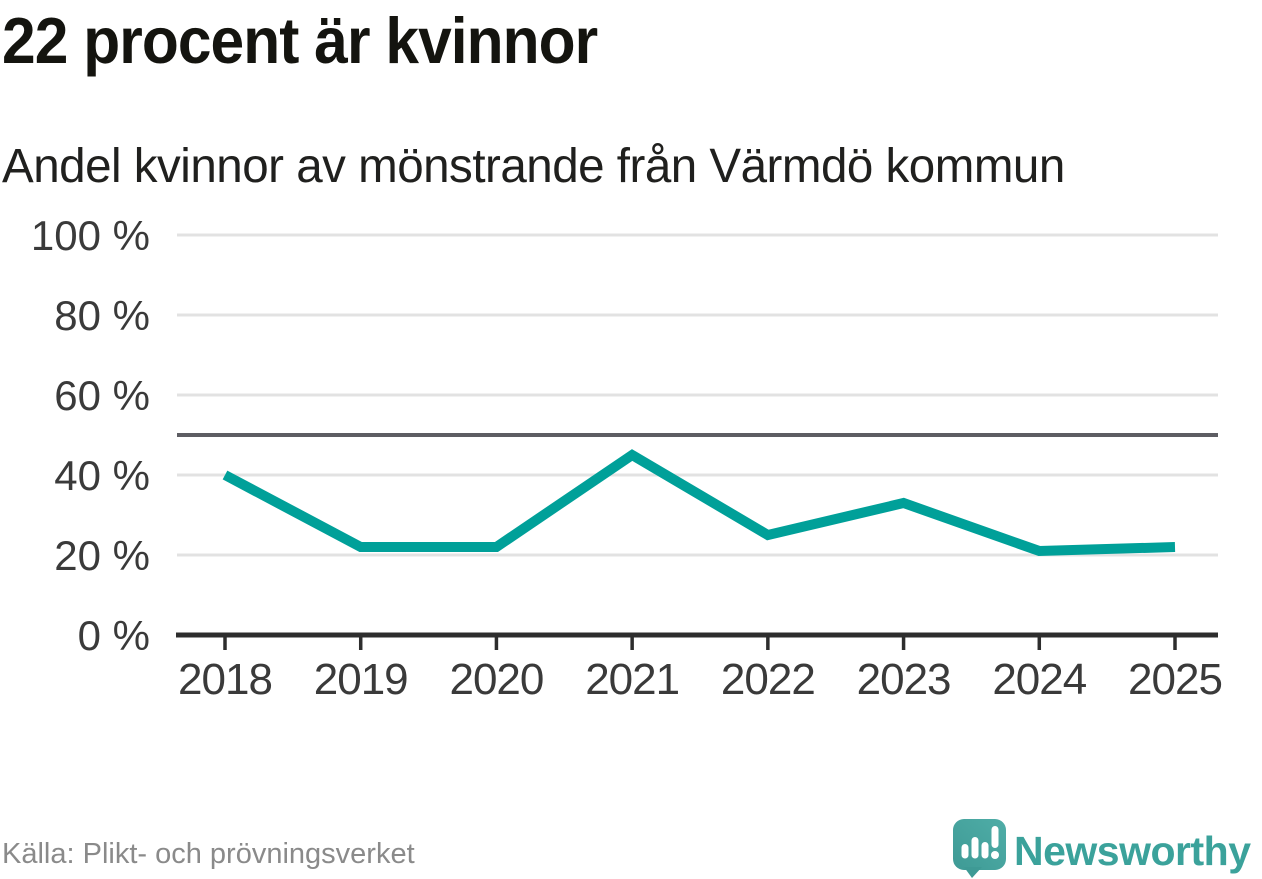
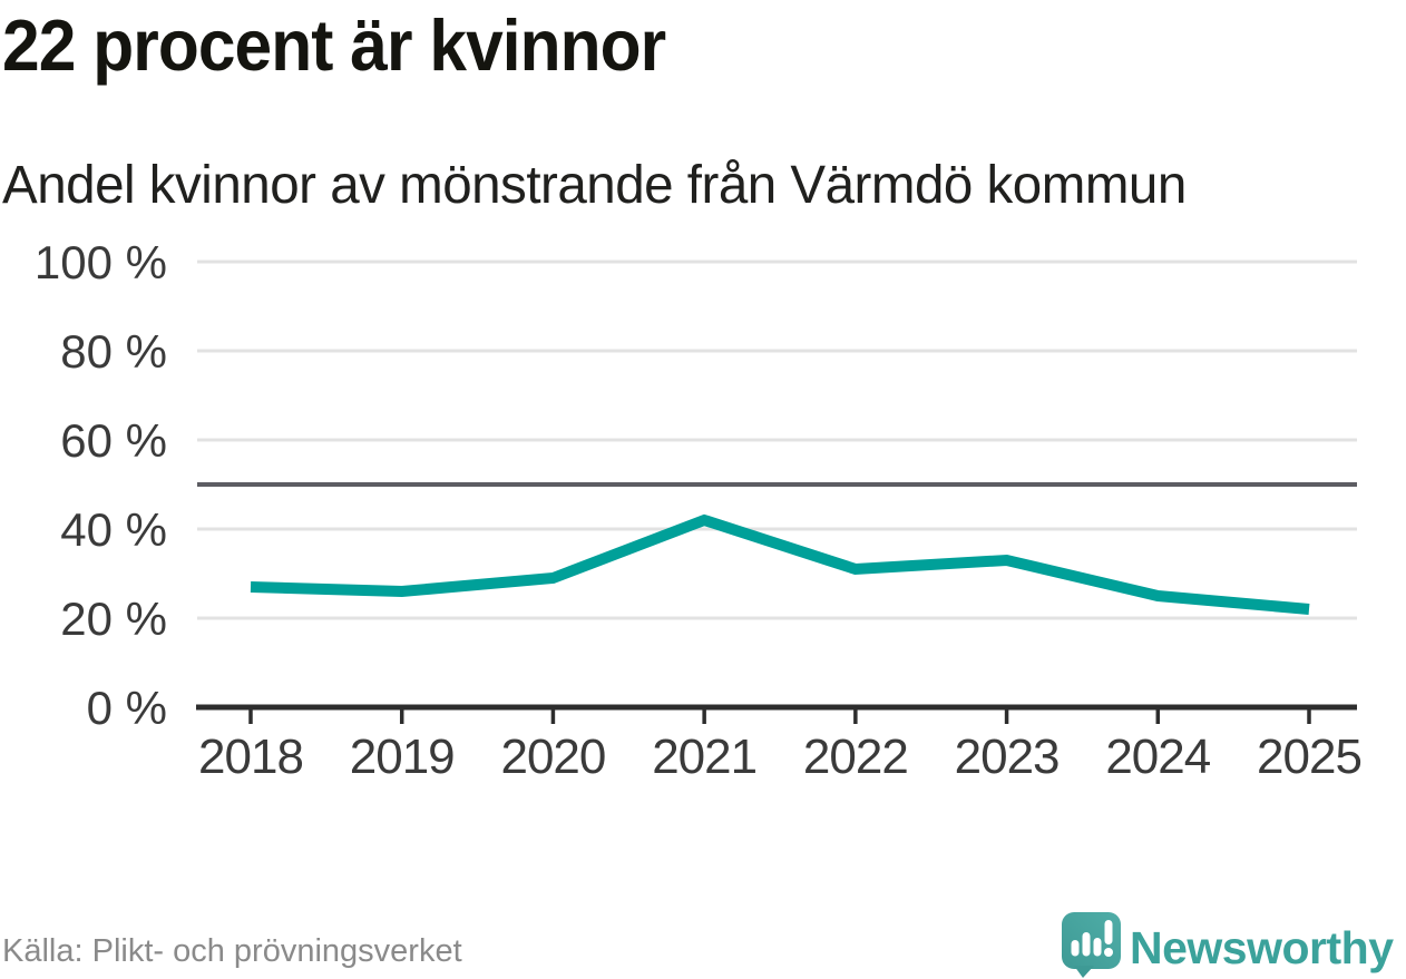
2018: 40% -> 27%
2019: 22% -> 26%
2020: 22% -> 29%
2021: 45% -> 42%
2022: 25% -> 31%
2024: 21% -> 25%
